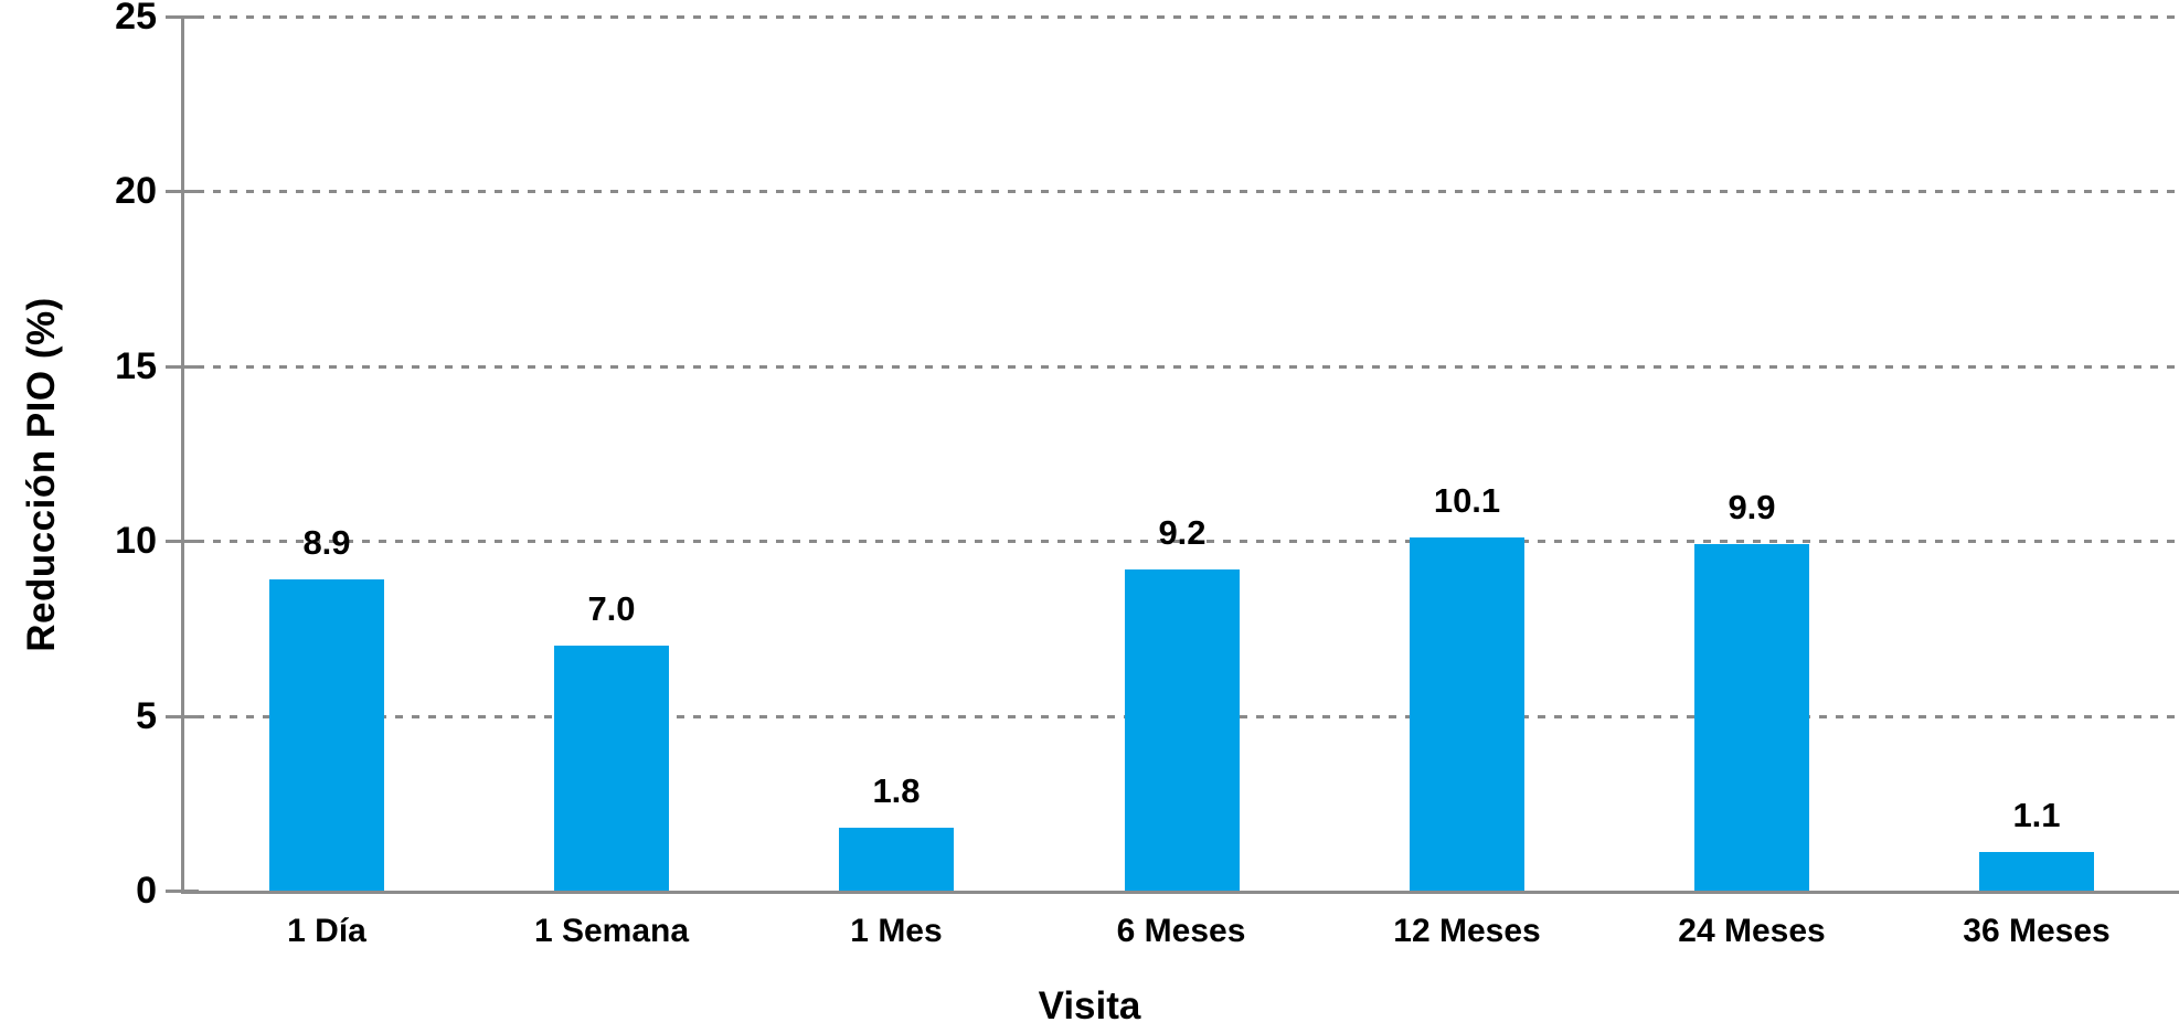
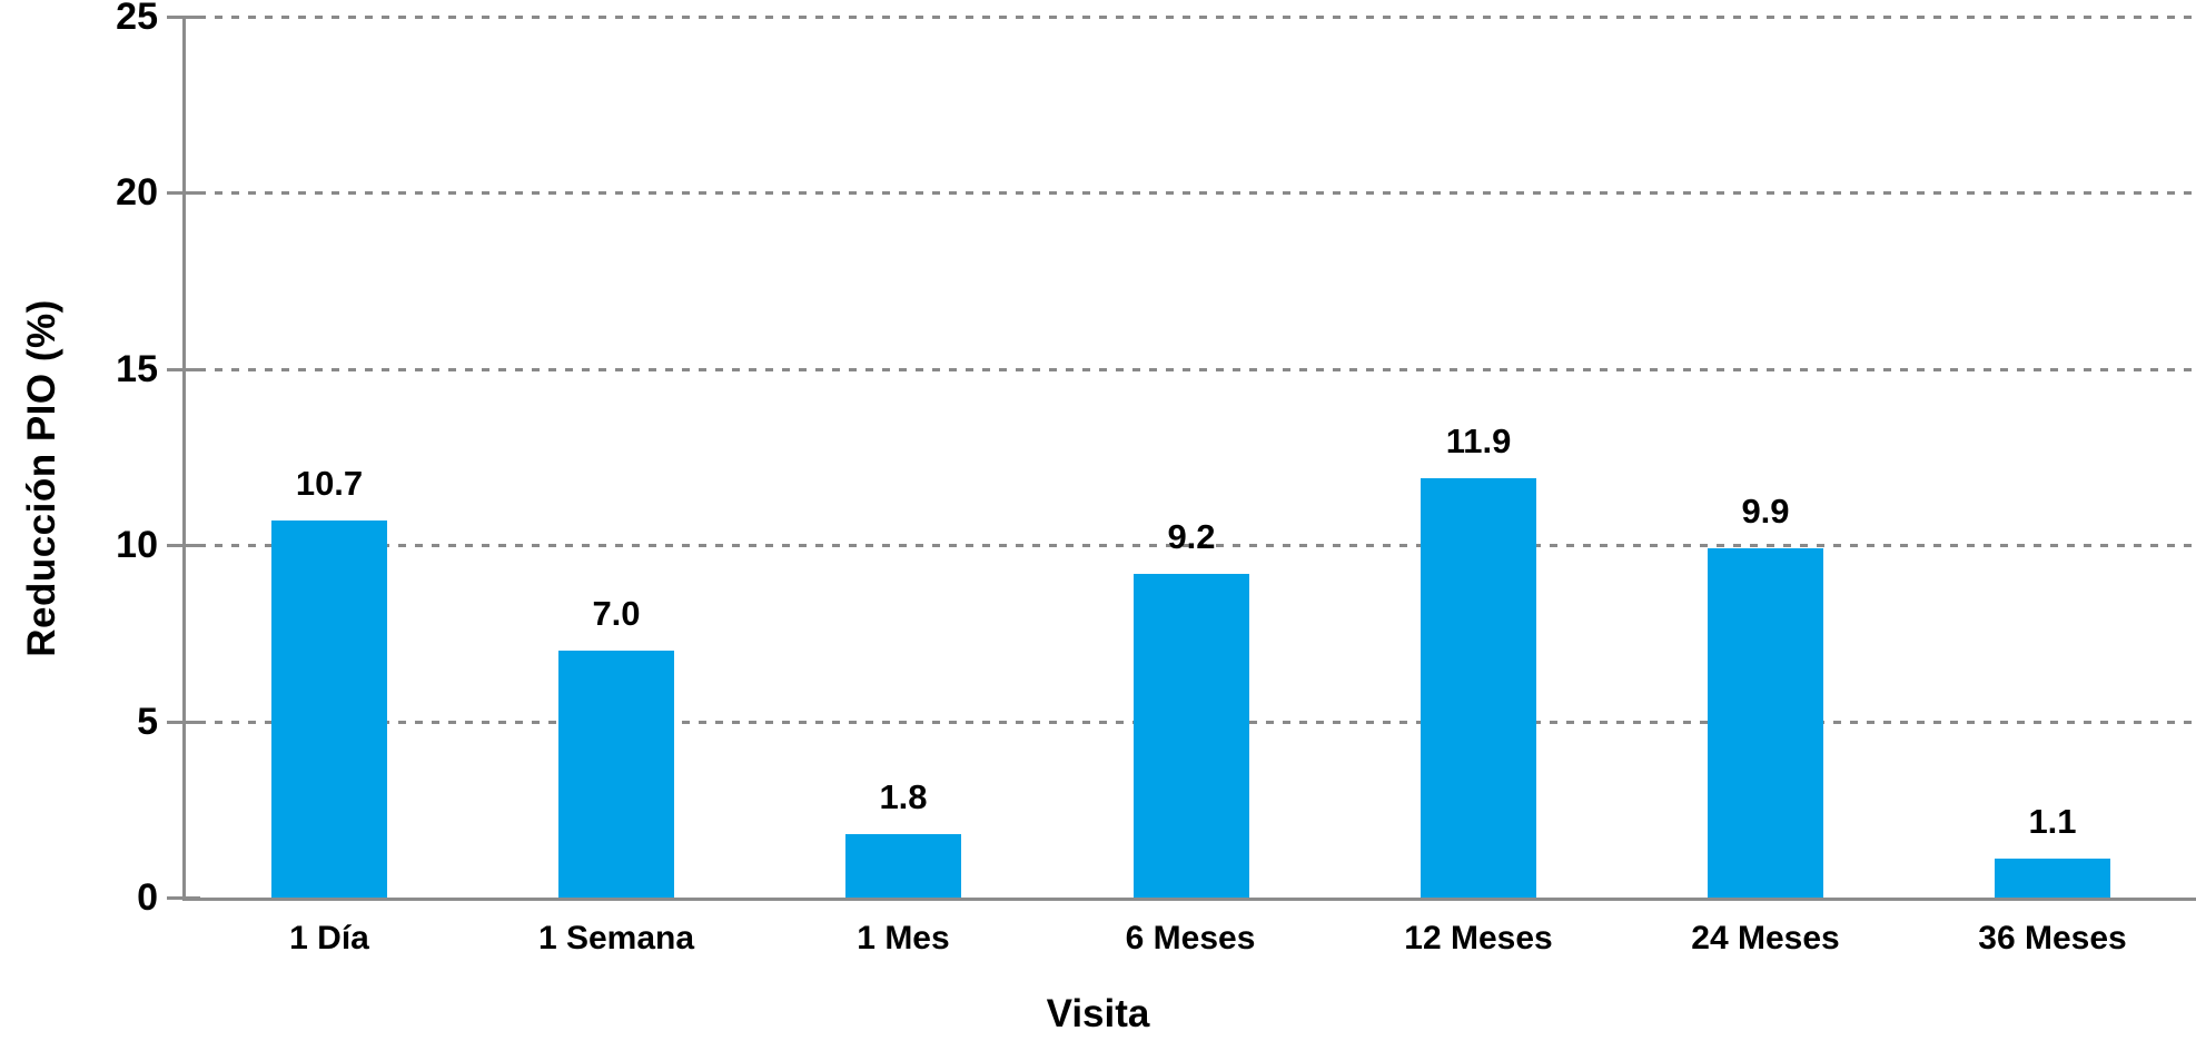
1 Día: 8.9 -> 10.7
12 Meses: 10.1 -> 11.9
